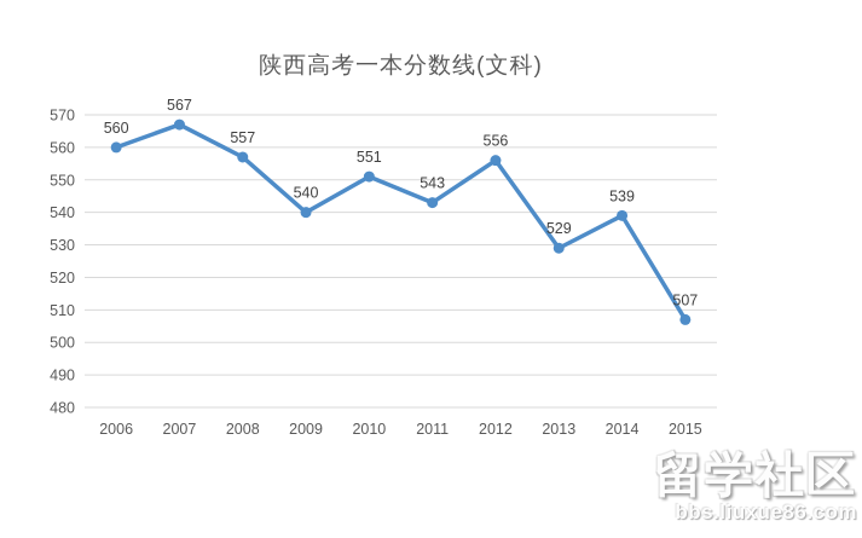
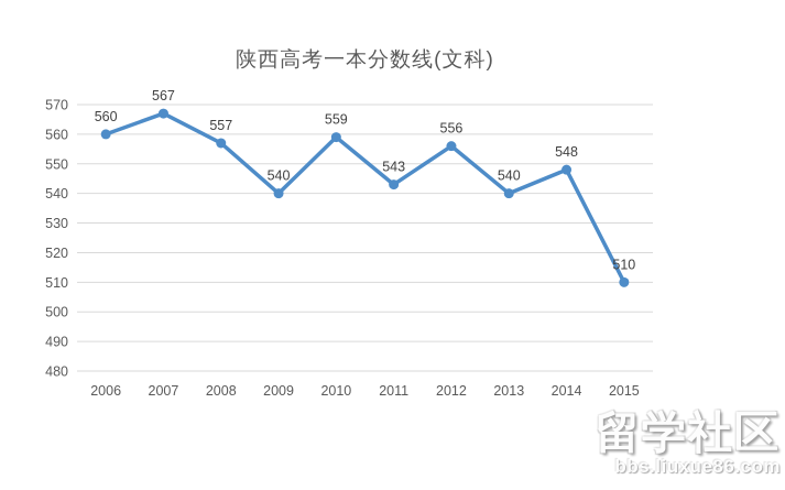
2010: 551 -> 559
2013: 529 -> 540
2014: 539 -> 548
2015: 507 -> 510
